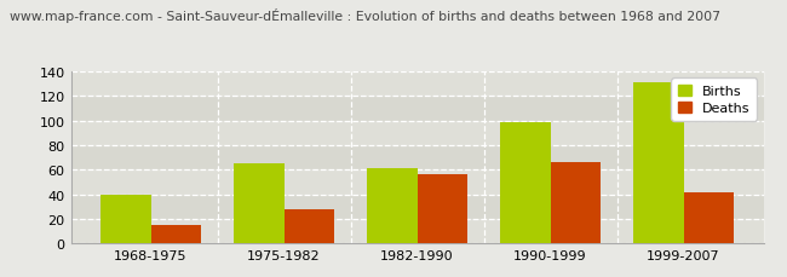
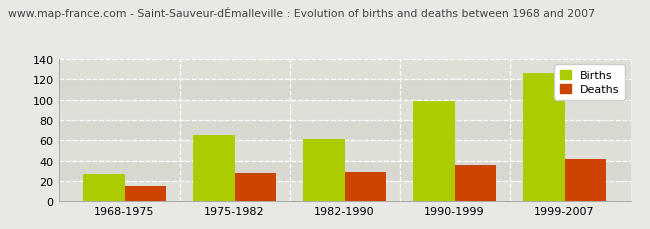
Births/1968-1975: 40 -> 27
Deaths/1982-1990: 56 -> 29
Deaths/1990-1999: 66 -> 36
Births/1999-2007: 131 -> 126
